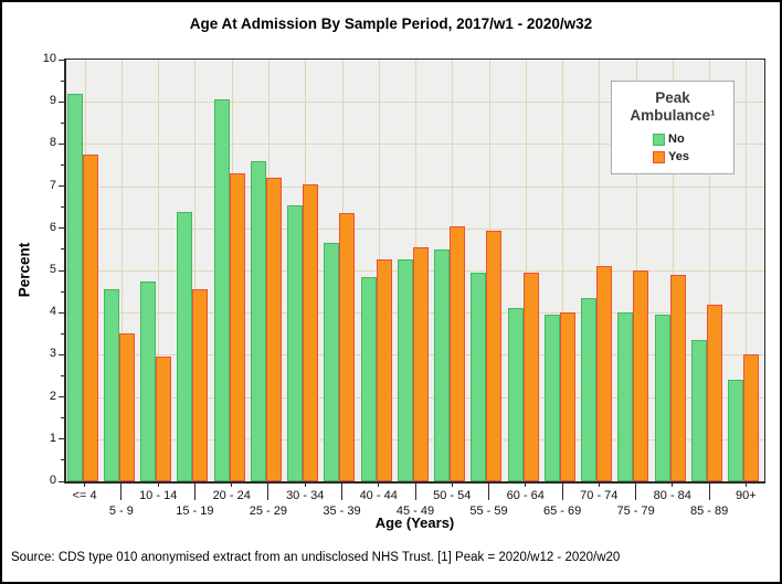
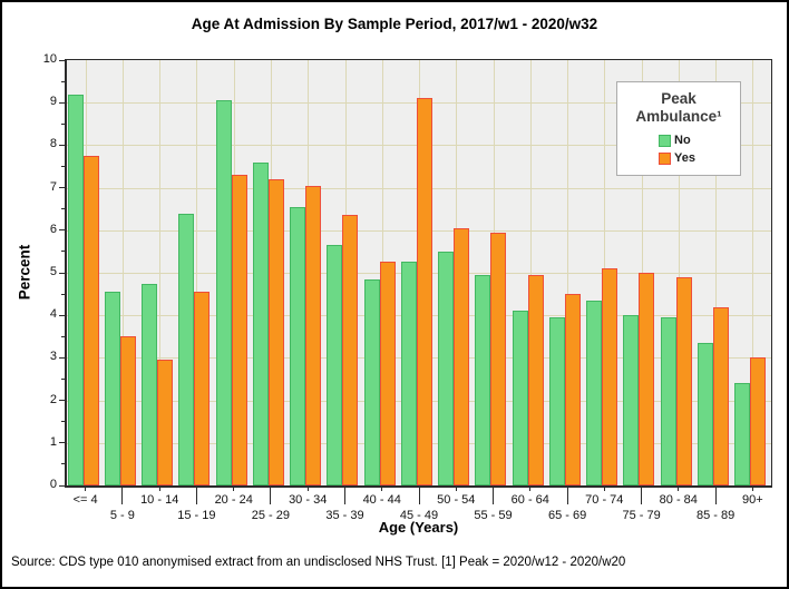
Yes/45 - 49: 5.5 -> 9.1
Yes/65 - 69: 4.0 -> 4.5
